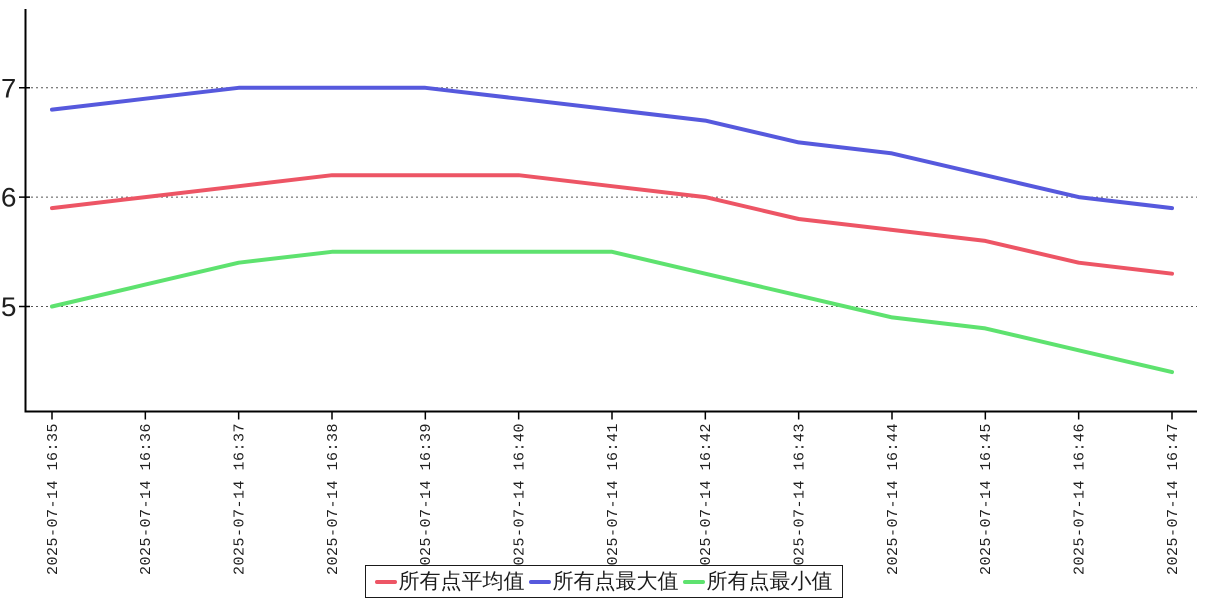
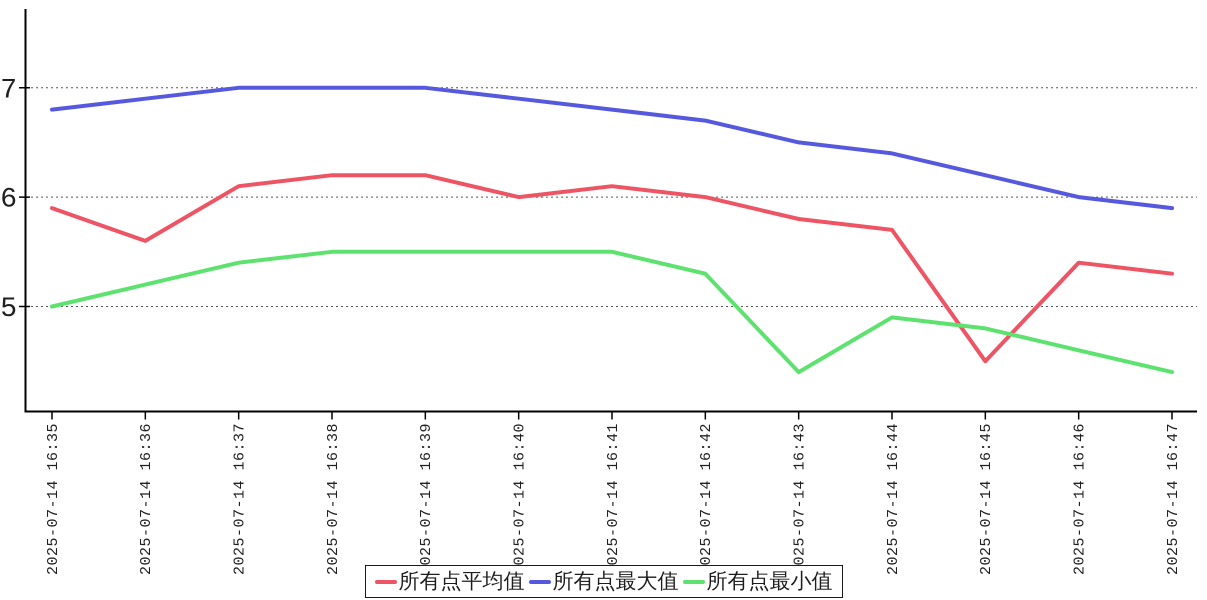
所有点平均值/2025-07-14 16:36: 6.0 -> 5.6
所有点平均值/2025-07-14 16:40: 6.2 -> 6.0
所有点最小值/2025-07-14 16:43: 5.1 -> 4.4
所有点平均值/2025-07-14 16:45: 5.6 -> 4.5
